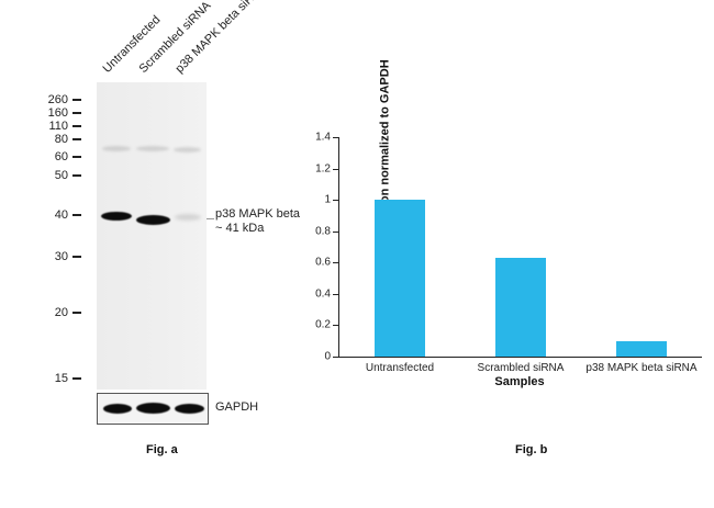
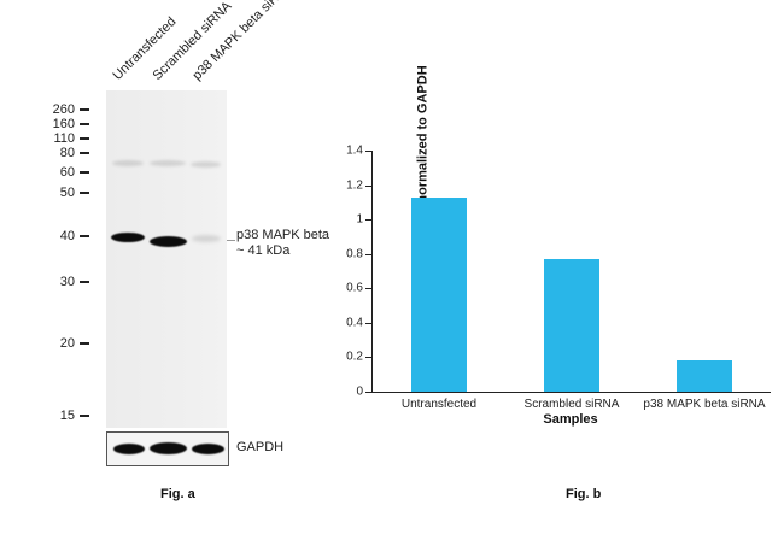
Untransfected: 1.00 -> 1.13
Scrambled siRNA: 0.63 -> 0.77
p38 MAPK beta siRNA: 0.10 -> 0.18
